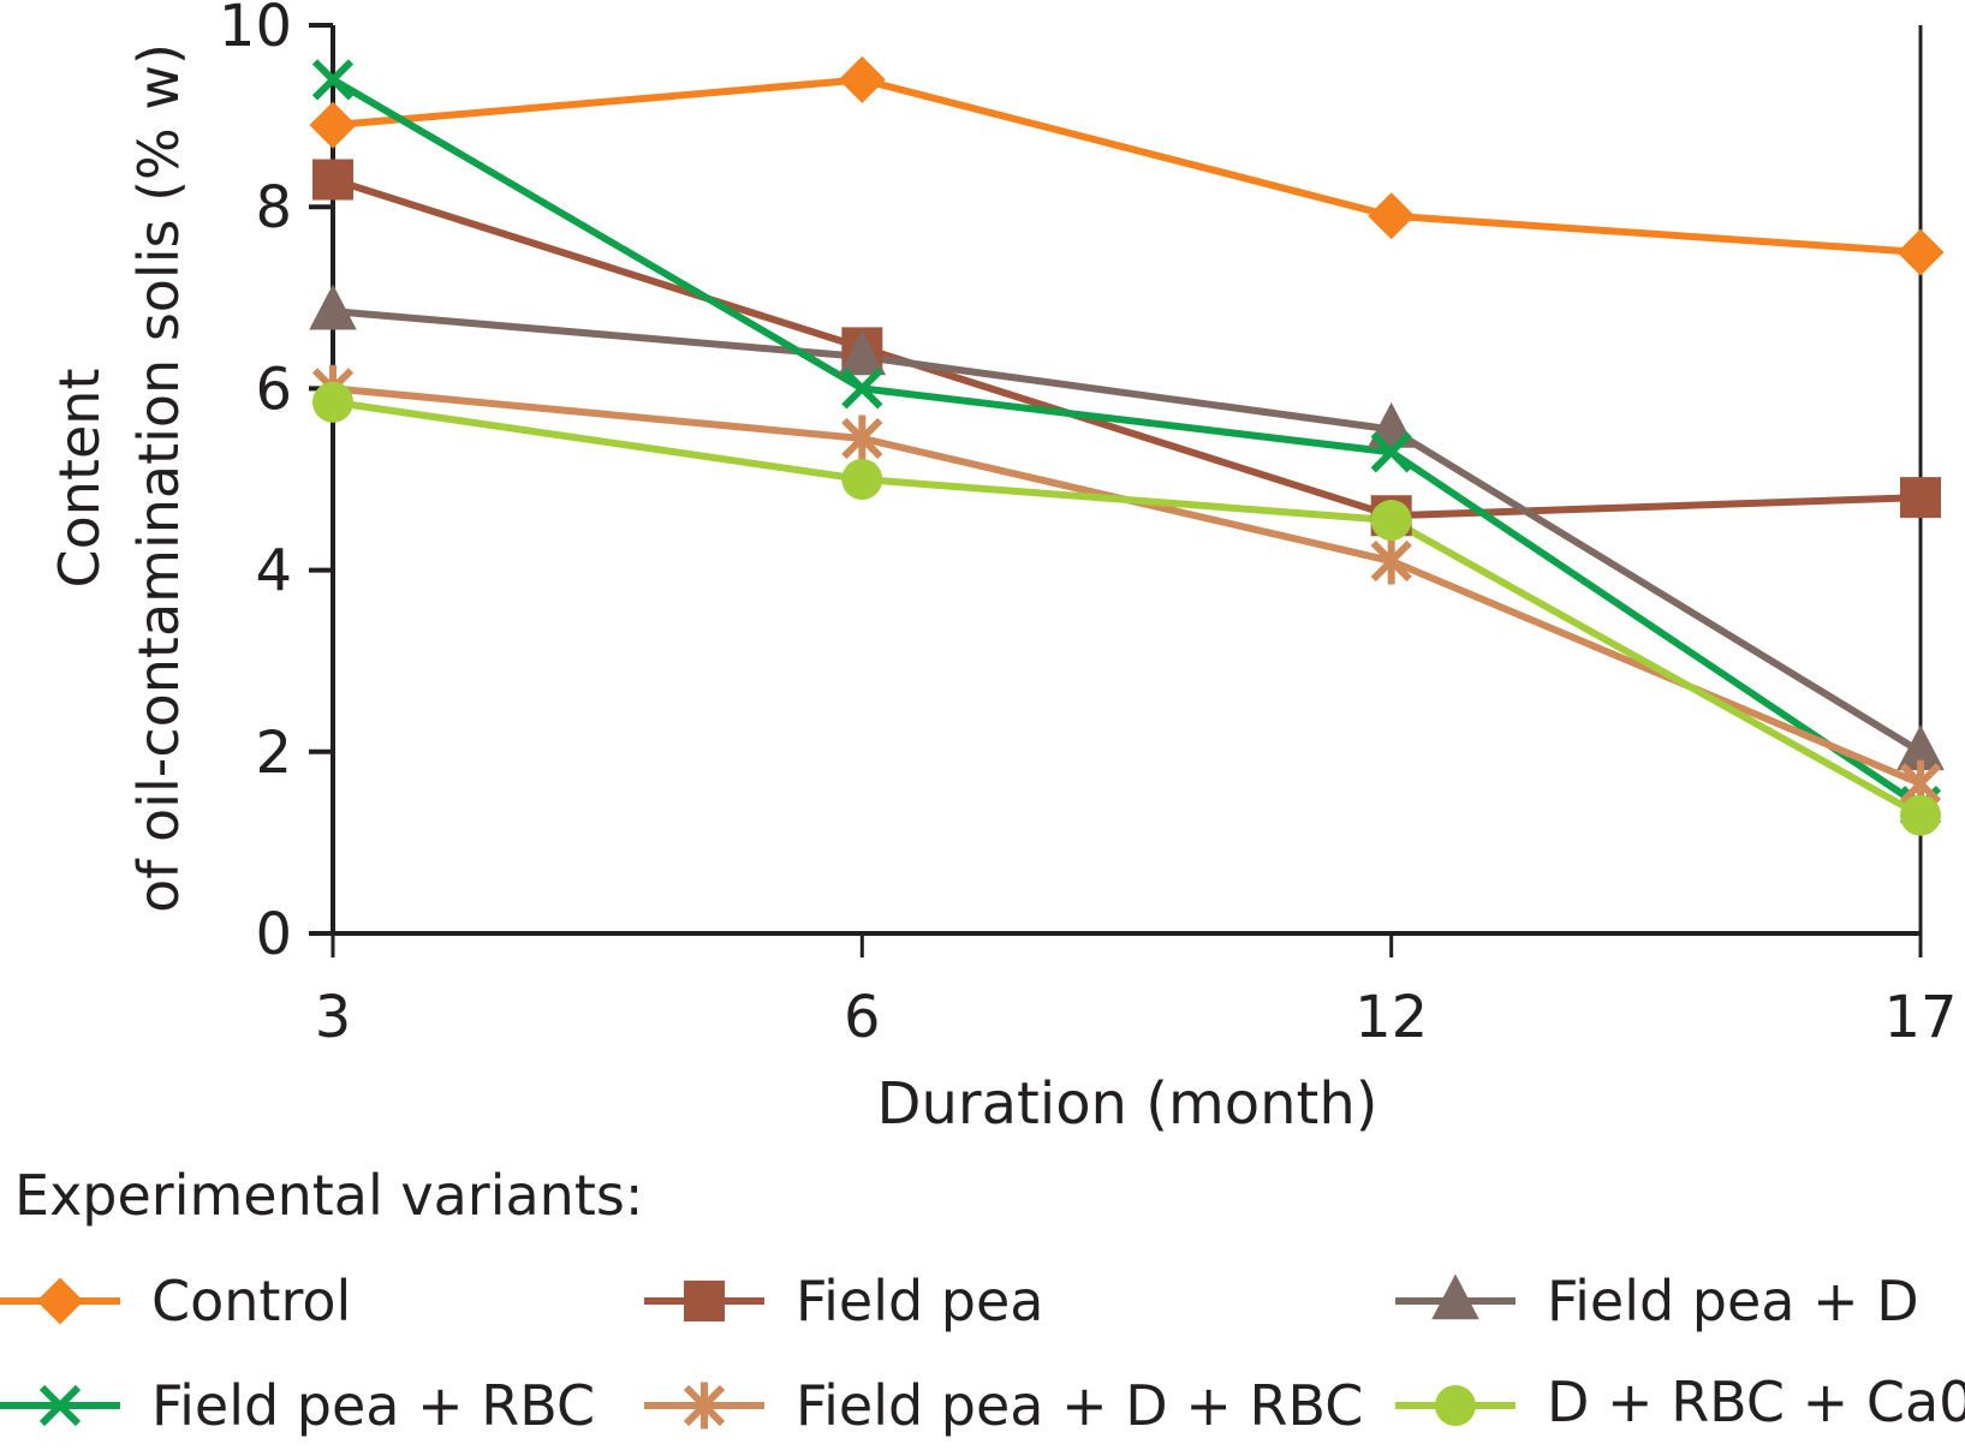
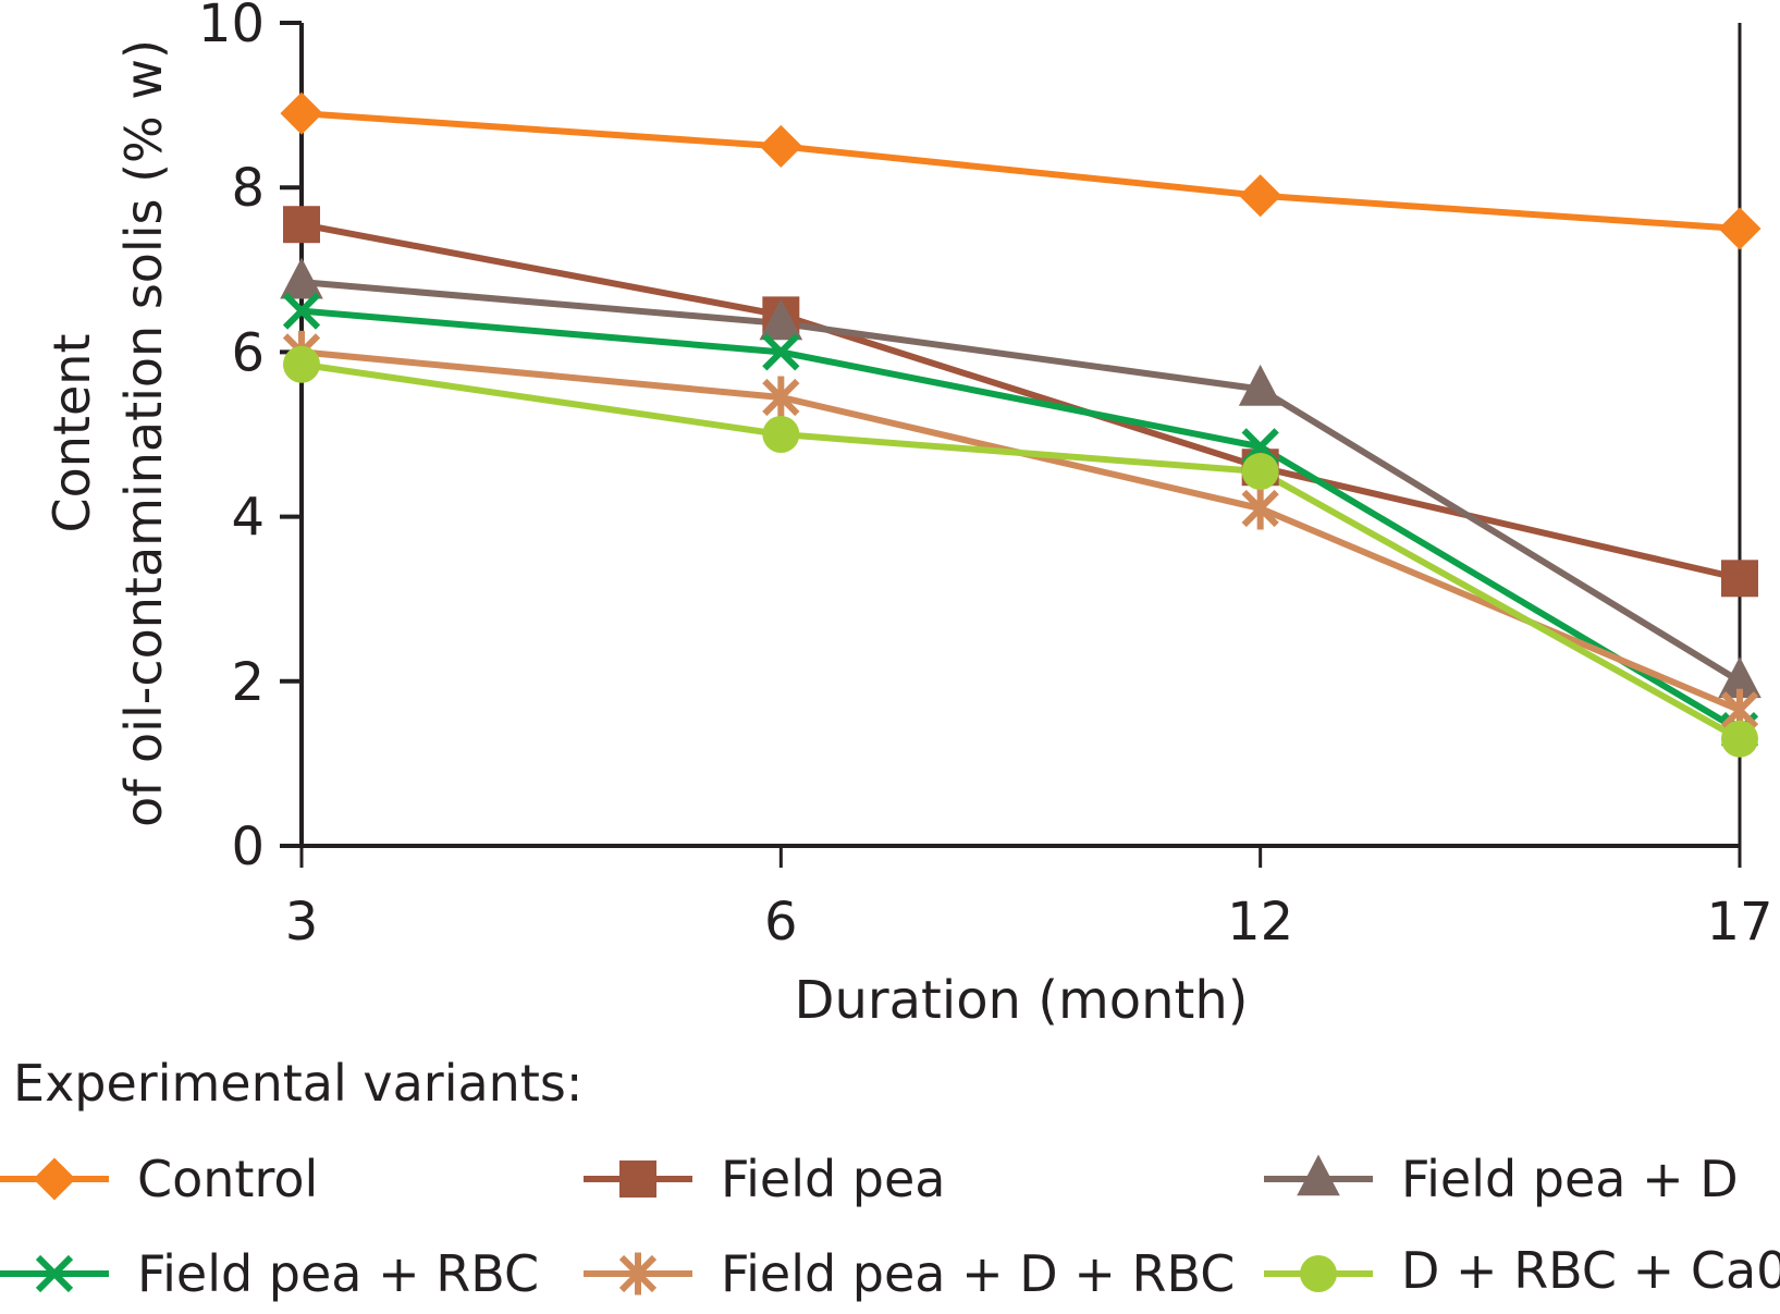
Field pea/3: 8.3 -> 7.5
Field pea + RBC/3: 9.4 -> 6.5
Control/6: 9.4 -> 8.5
Field pea + RBC/12: 5.3 -> 4.8
Field pea/17: 4.8 -> 3.2
